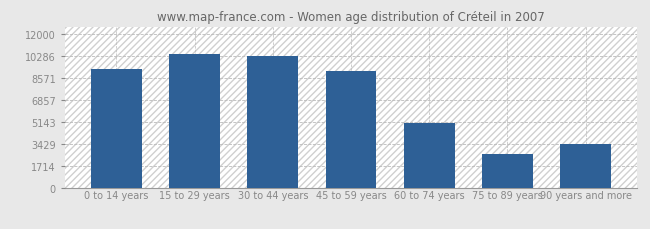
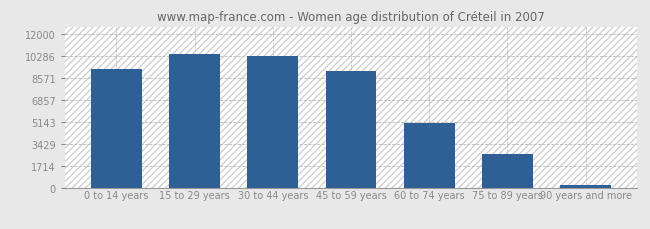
90 years and more: 3400 -> 200
